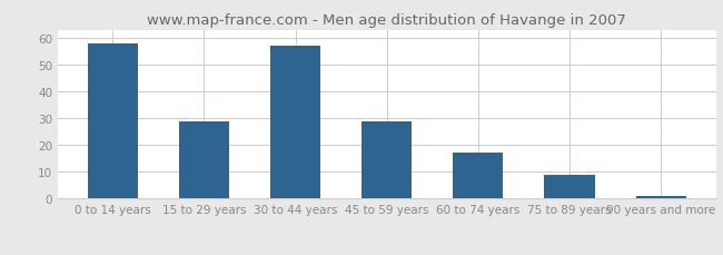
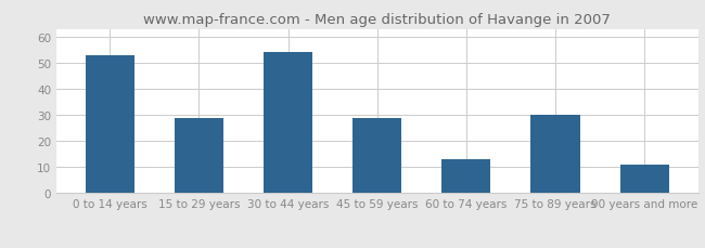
0 to 14 years: 58 -> 53
30 to 44 years: 57 -> 54
60 to 74 years: 17 -> 13
75 to 89 years: 9 -> 30
90 years and more: 1 -> 11
